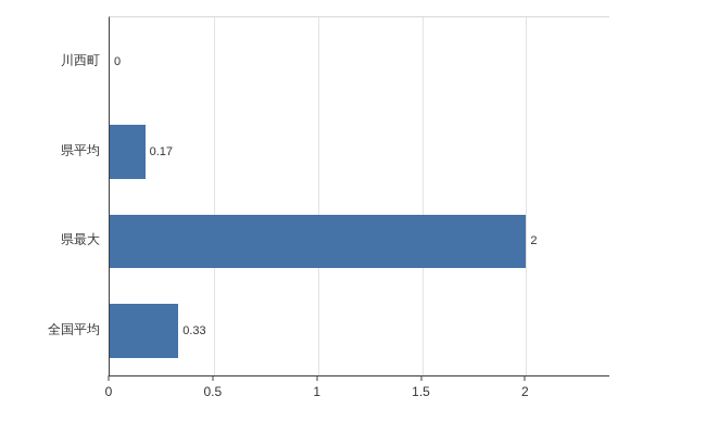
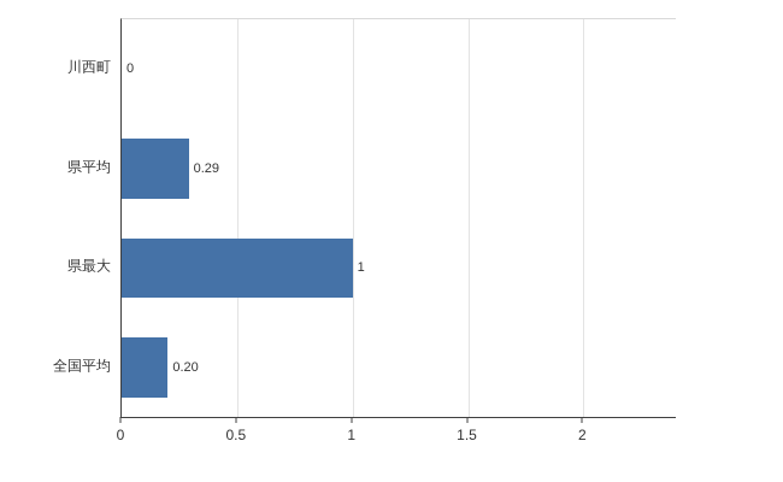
県平均: 0.17 -> 0.29
県最大: 2 -> 1
全国平均: 0.33 -> 0.20
